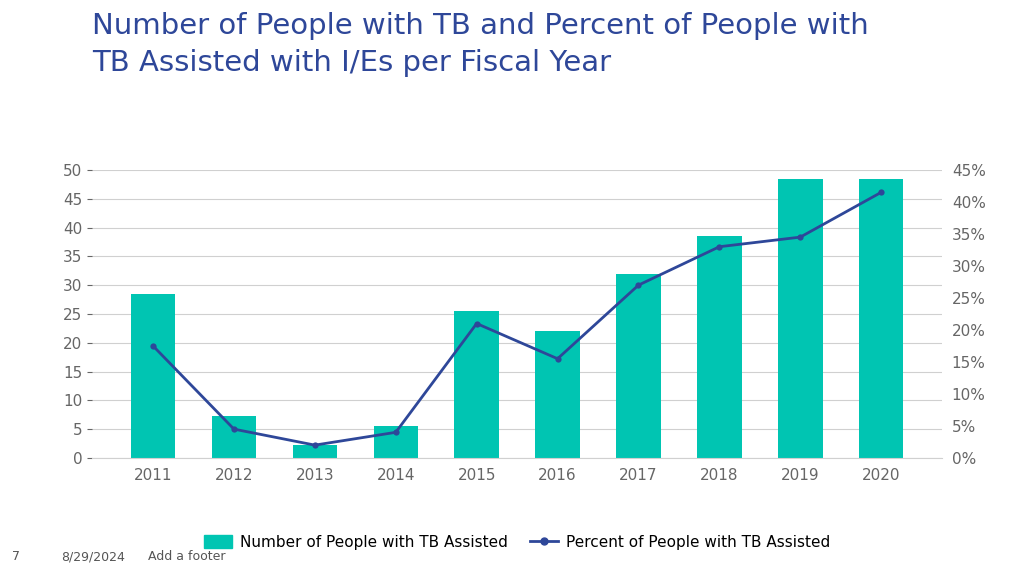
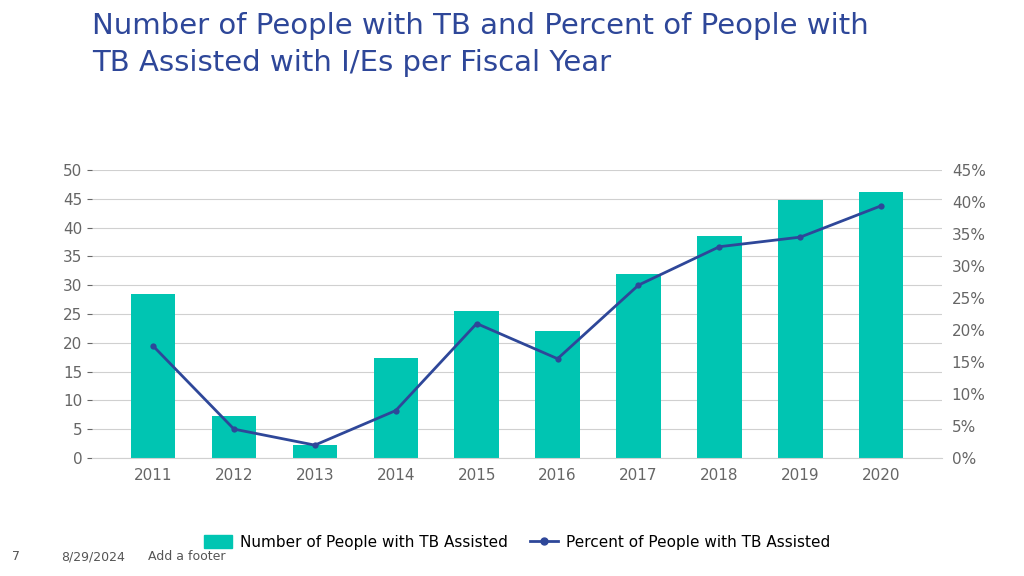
Number of People with TB Assisted/2014: 5.5 -> 17.4
Percent of People with TB Assisted/2014: 4.0% -> 7.4%
Number of People with TB Assisted/2019: 48.5 -> 44.8
Number of People with TB Assisted/2020: 48.5 -> 46.2
Percent of People with TB Assisted/2020: 41.5% -> 39.4%
